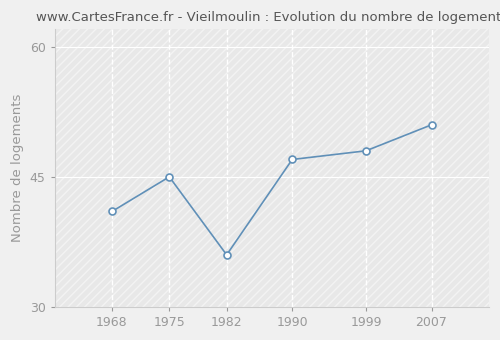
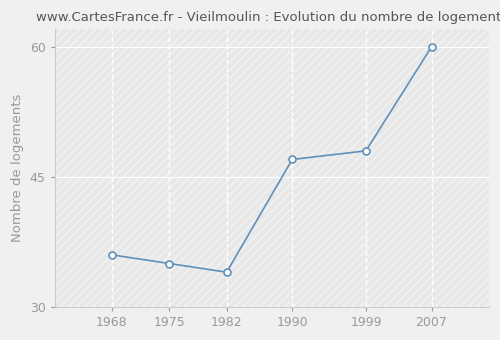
1968: 41 -> 36
1975: 45 -> 35
1982: 36 -> 34
2007: 51 -> 60
